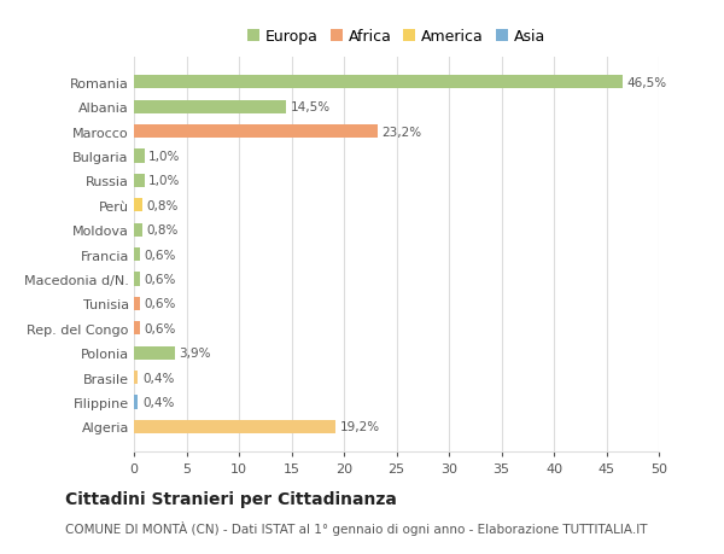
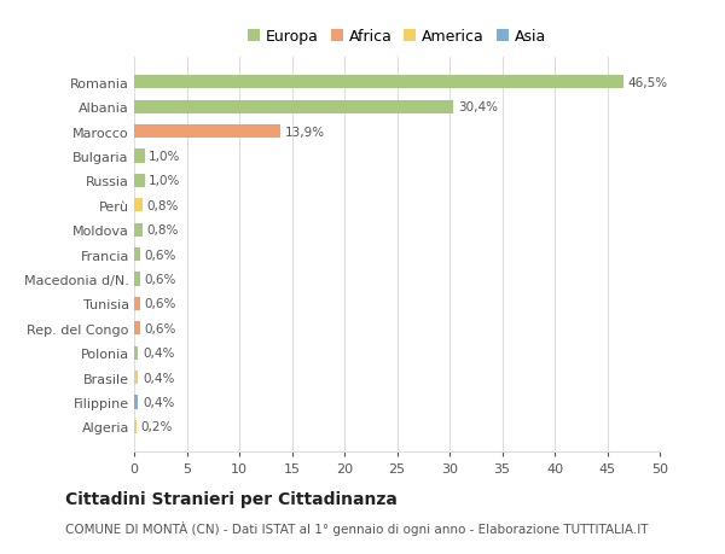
Albania: 14,5% -> 30,4%
Marocco: 23,2% -> 13,9%
Polonia: 3,9% -> 0,4%
Algeria: 19,2% -> 0,2%
